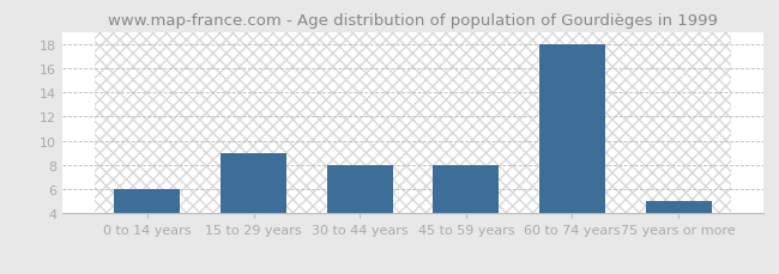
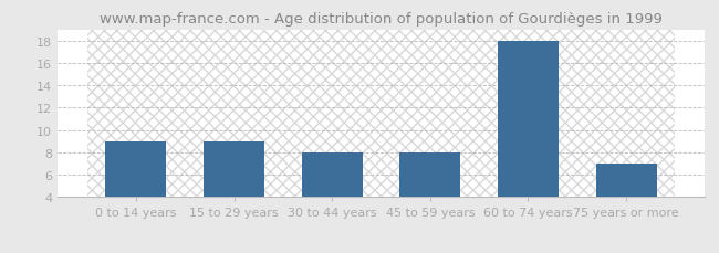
0 to 14 years: 6 -> 9
75 years or more: 5 -> 7
